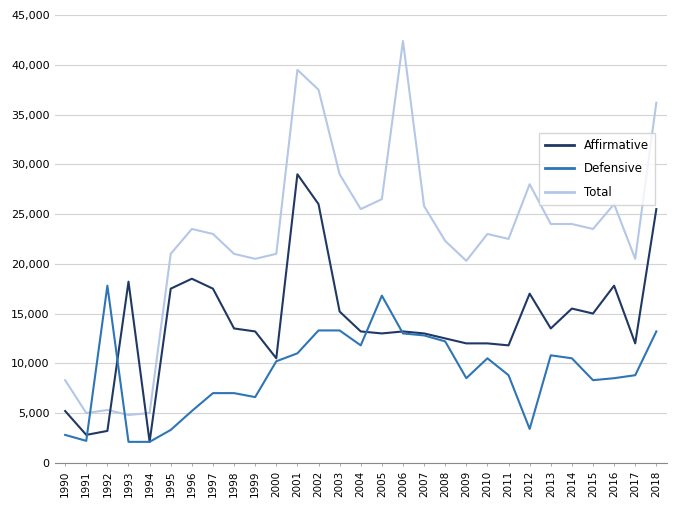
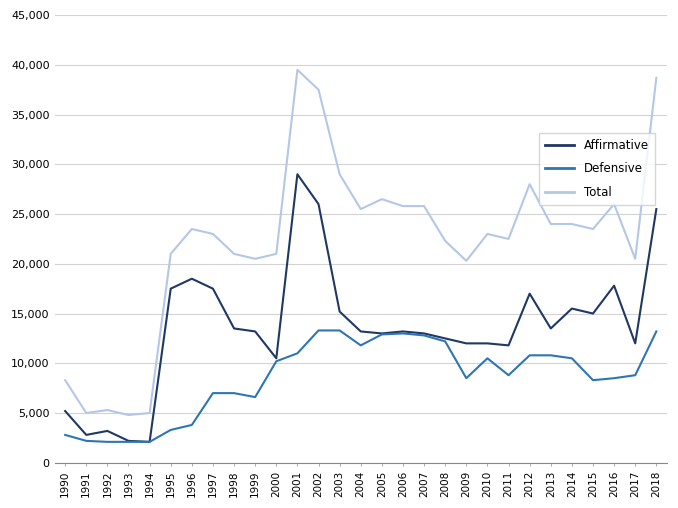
Defensive/1992: 17,800 -> 2,100
Affirmative/1993: 18,200 -> 2,200
Defensive/1996: 5,200 -> 3,800
Defensive/2005: 16,800 -> 12,900
Total/2006: 42,400 -> 25,800
Defensive/2012: 3,400 -> 10,800
Total/2018: 36,200 -> 38,700
